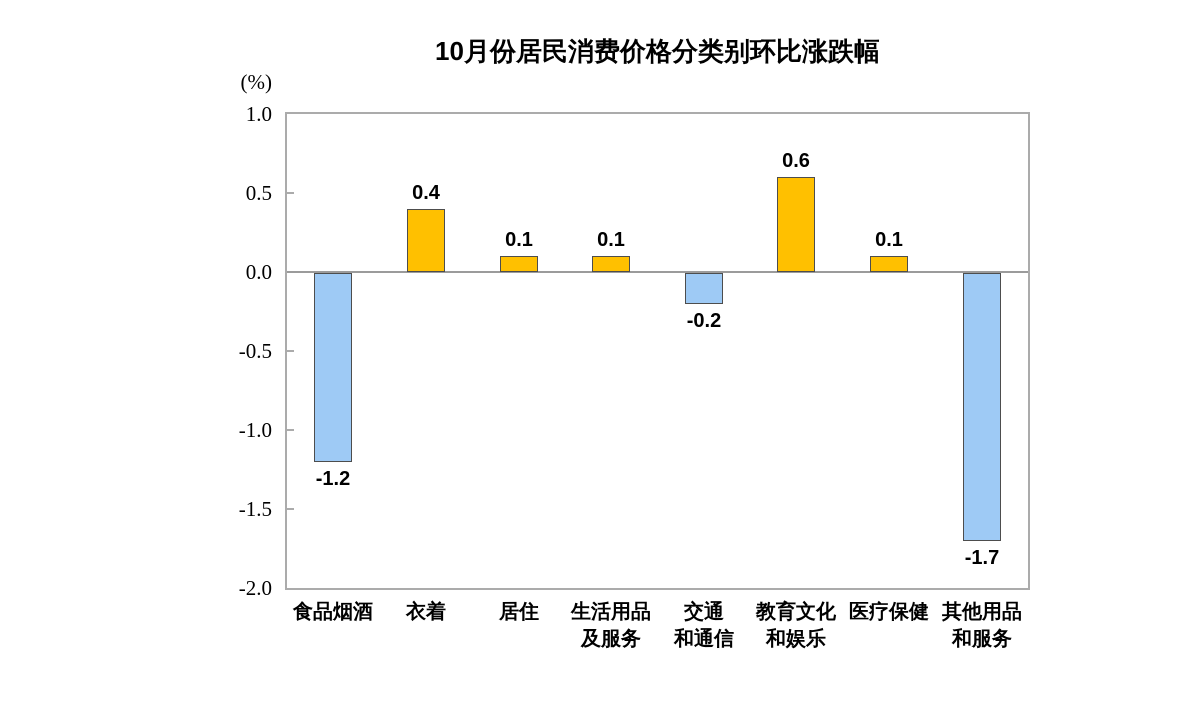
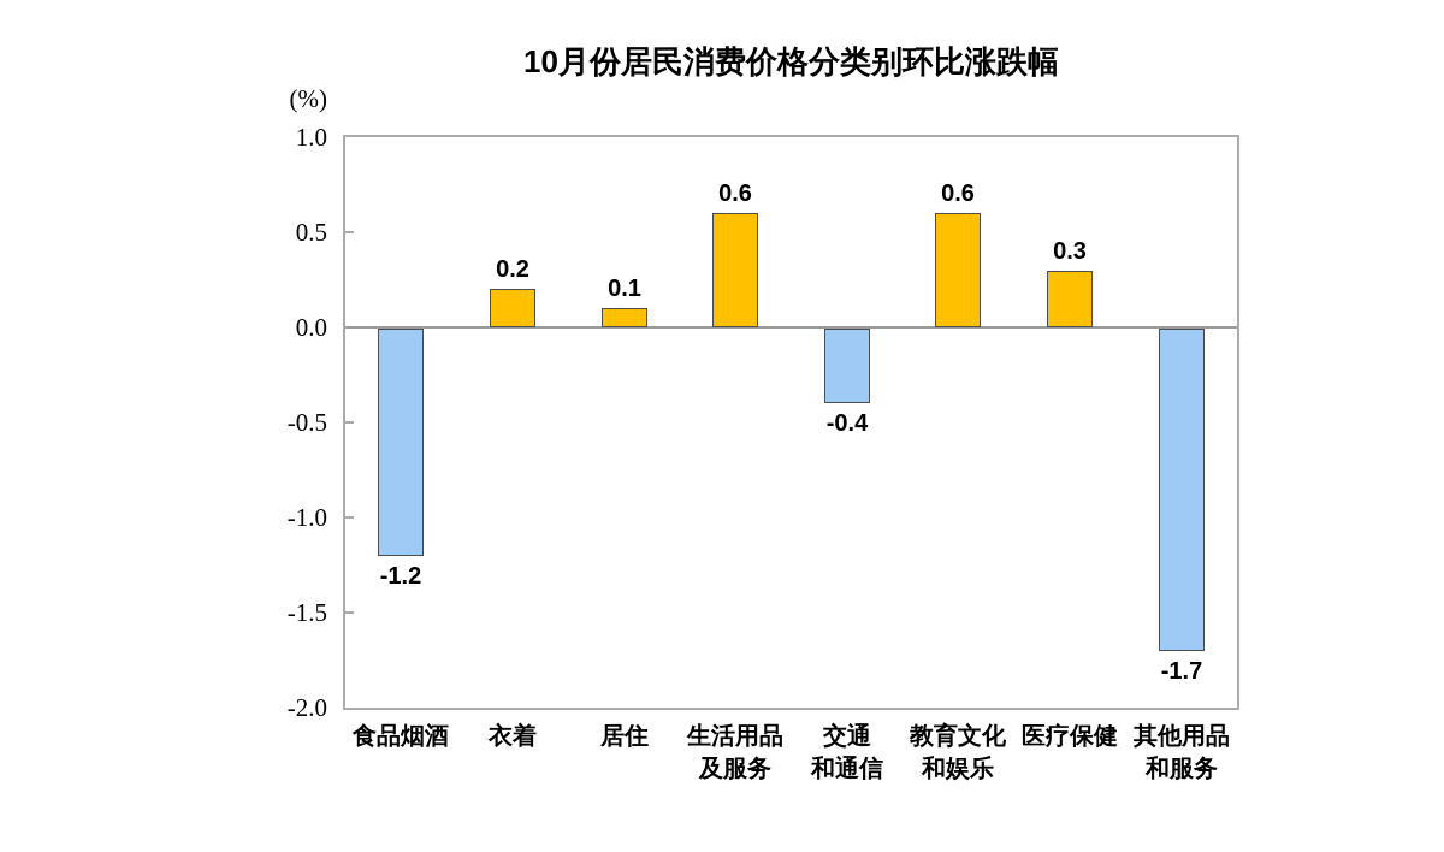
衣着: 0.4 -> 0.2
生活用品 及服务: 0.1 -> 0.6
交通 和通信: -0.2 -> -0.4
医疗保健: 0.1 -> 0.3
